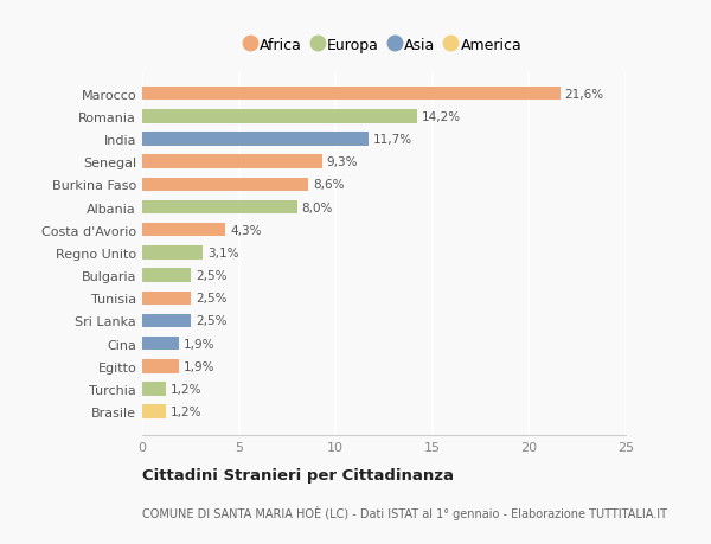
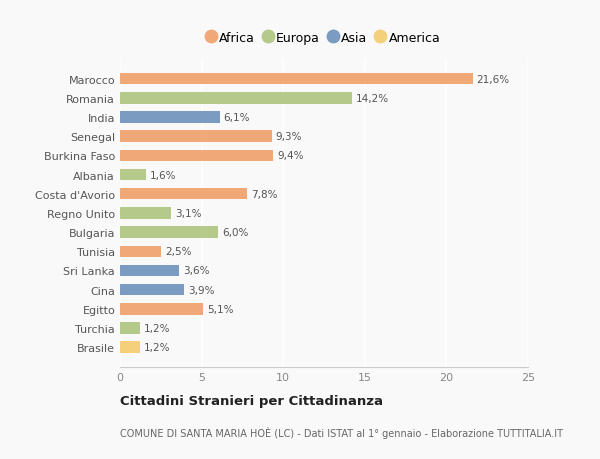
India: 11,7% -> 6,1%
Burkina Faso: 8,6% -> 9,4%
Albania: 8,0% -> 1,6%
Costa d'Avorio: 4,3% -> 7,8%
Bulgaria: 2,5% -> 6,0%
Sri Lanka: 2,5% -> 3,6%
Cina: 1,9% -> 3,9%
Egitto: 1,9% -> 5,1%
